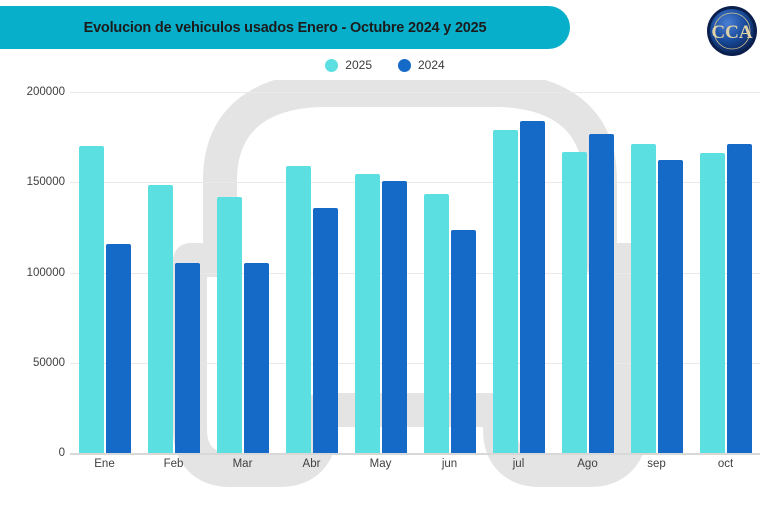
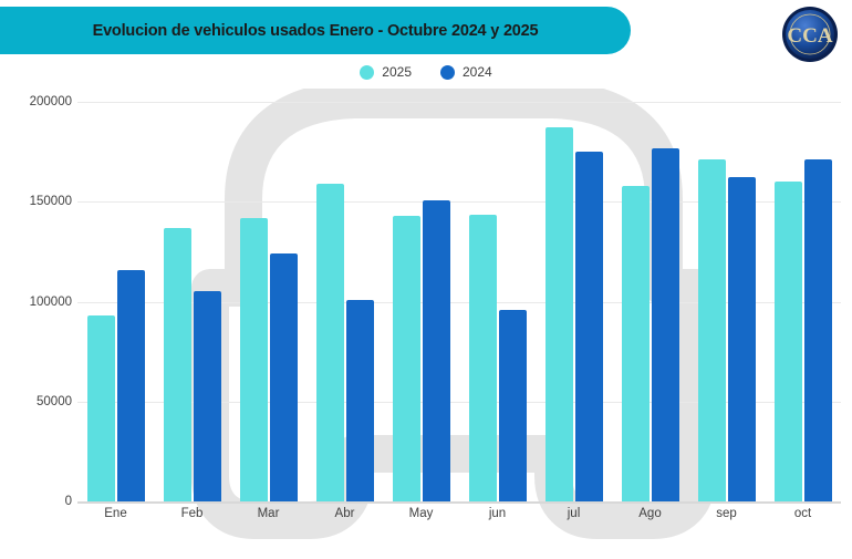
2025/Ene: 170000 -> 93000
2025/Feb: 148000 -> 137000
2024/Mar: 105000 -> 124000
2024/Abr: 136000 -> 101000
2025/May: 154000 -> 143000
2024/jun: 124000 -> 96000
2025/jul: 179000 -> 187000
2024/jul: 184000 -> 175000
2025/Ago: 167000 -> 158000
2025/oct: 166000 -> 160000
